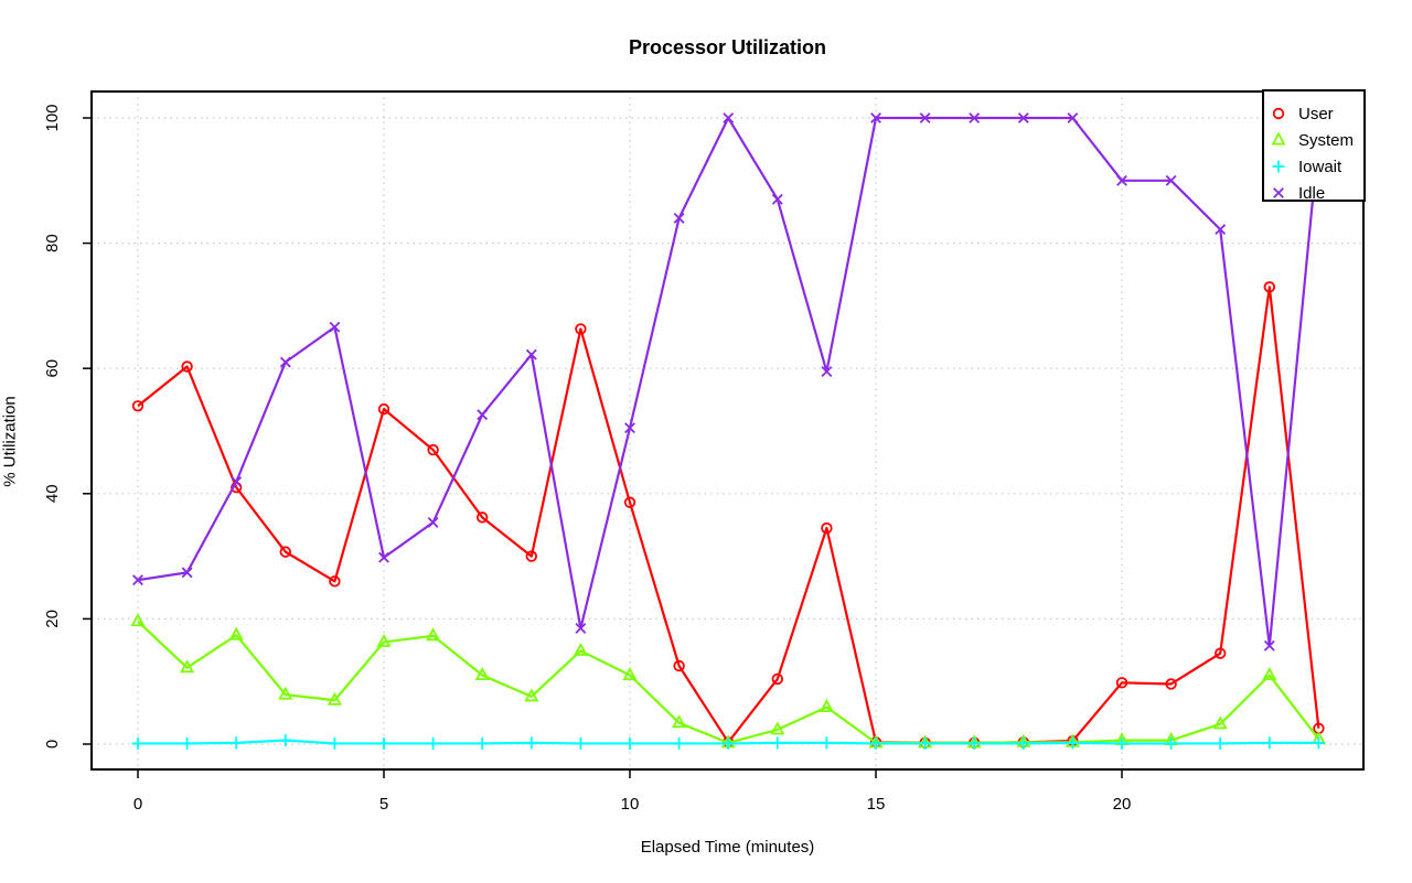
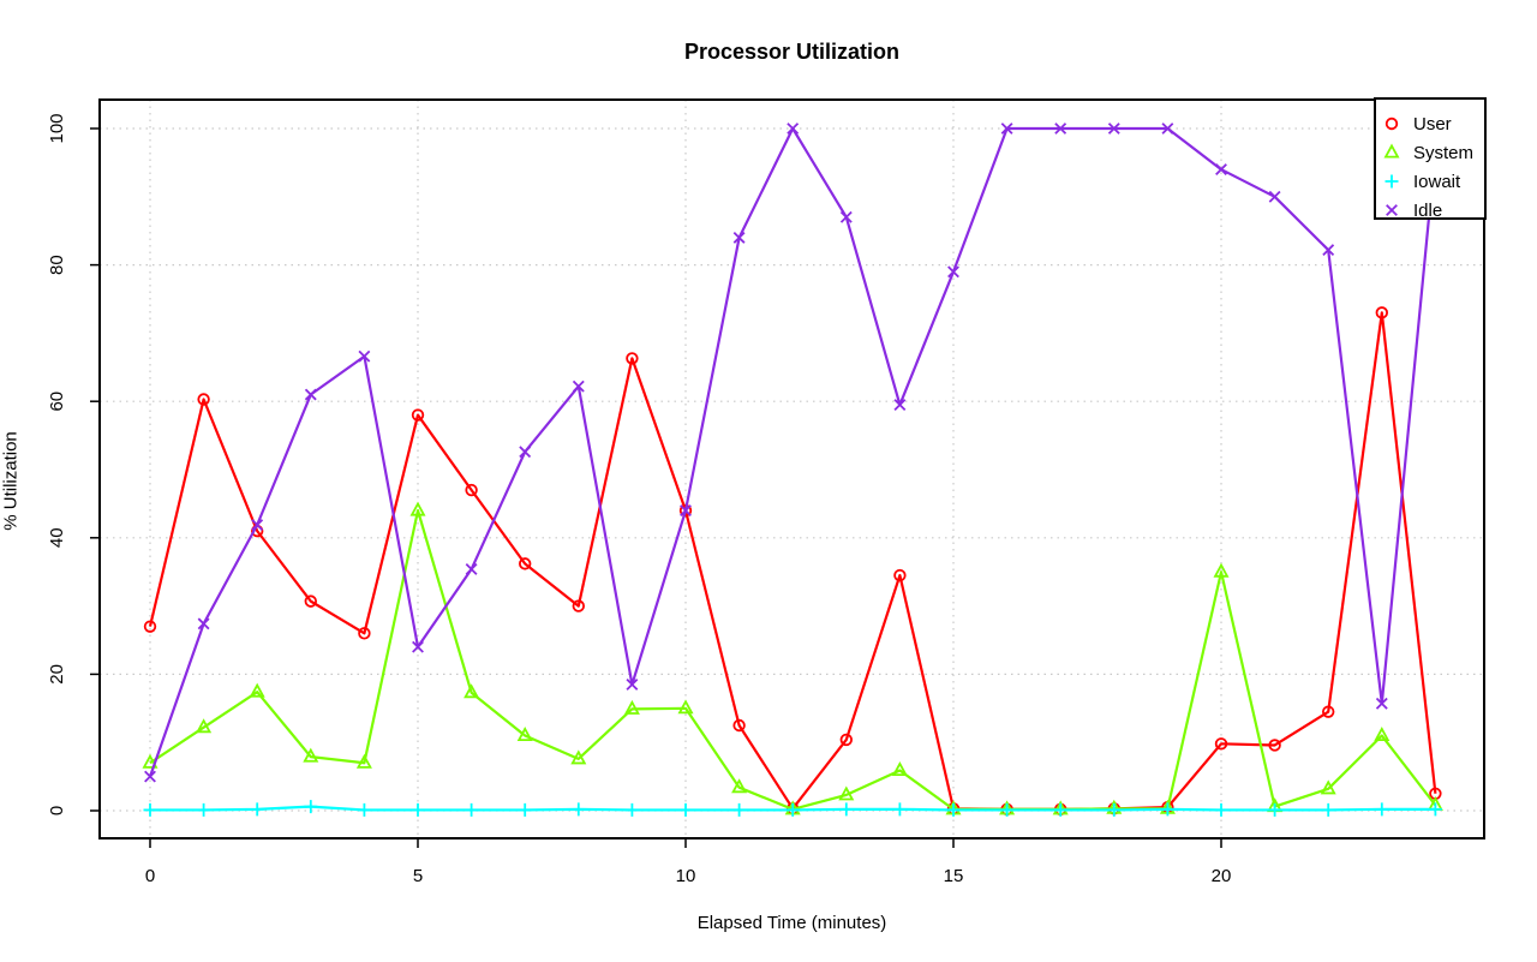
User/0: 54 -> 27
System/0: 20 -> 7
Idle/0: 26 -> 5
User/5: 54 -> 58
System/5: 16 -> 44
Idle/5: 30 -> 24
User/10: 39 -> 44
System/10: 11 -> 15
Idle/10: 50 -> 44
Idle/15: 100 -> 79
System/20: 1 -> 35
Idle/20: 90 -> 94
